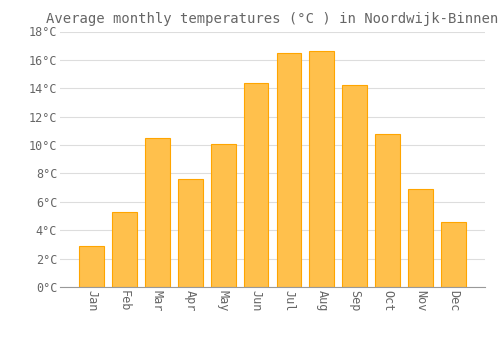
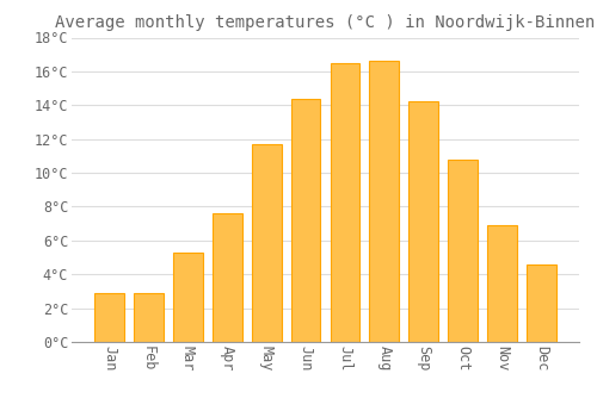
Feb: 5.3°C -> 2.9°C
Mar: 10.5°C -> 5.3°C
May: 10.1°C -> 11.7°C
